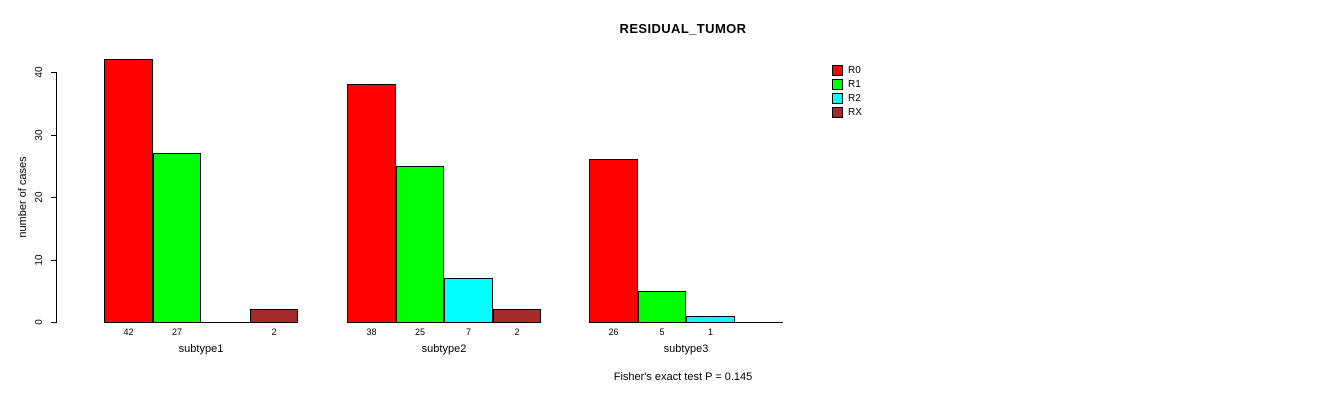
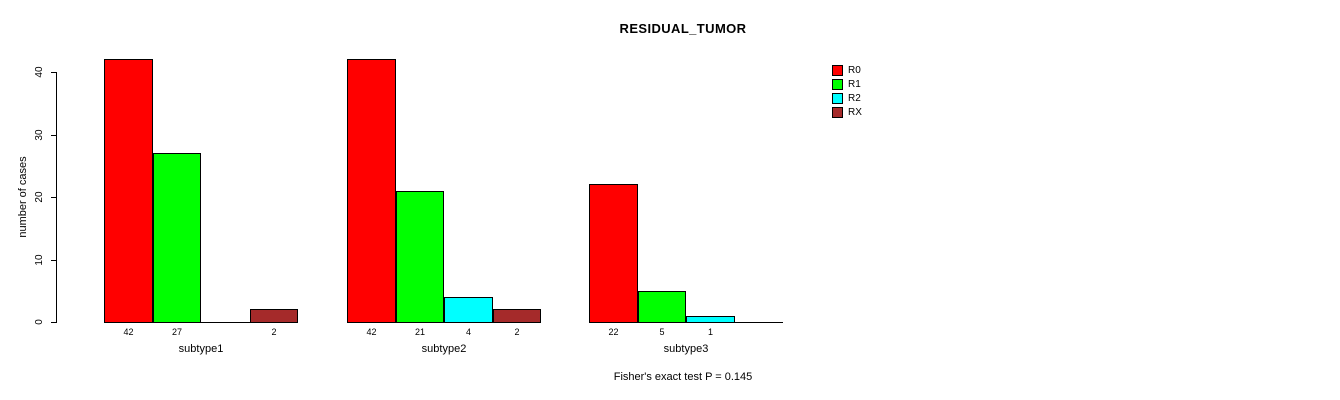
R0/subtype2: 38 -> 42
R1/subtype2: 25 -> 21
R2/subtype2: 7 -> 4
R0/subtype3: 26 -> 22
